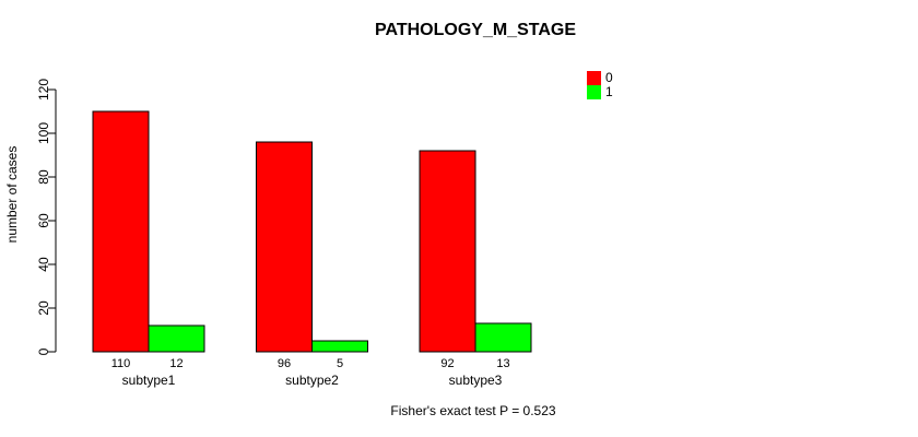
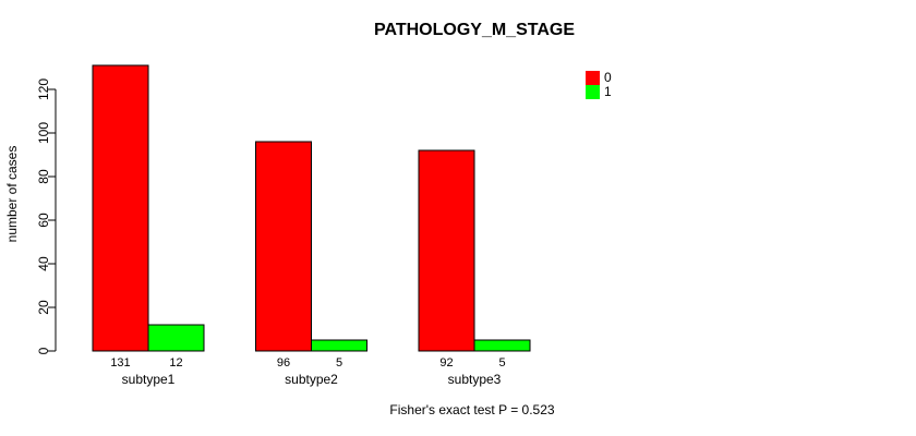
0/subtype1: 110 -> 131
1/subtype3: 13 -> 5
